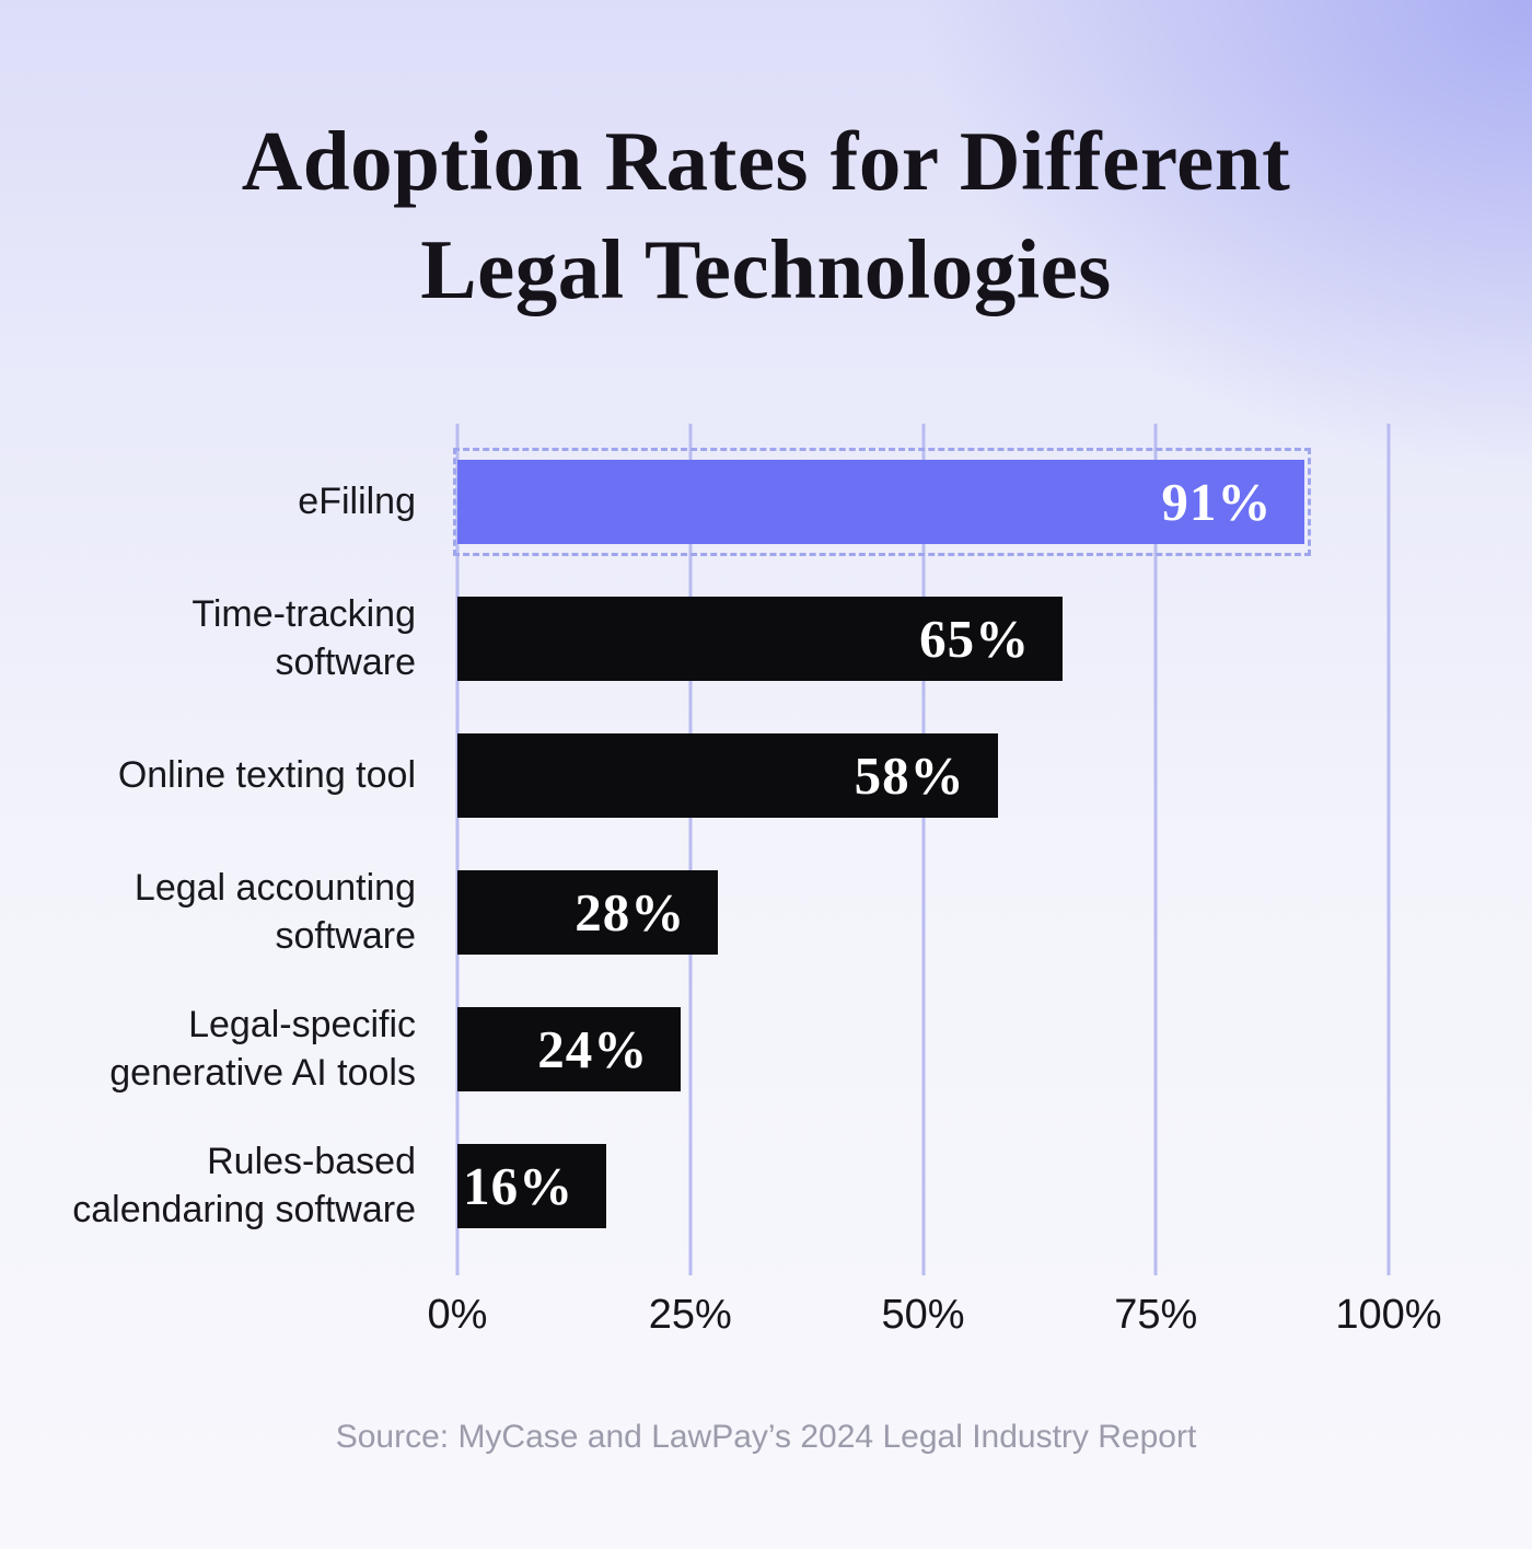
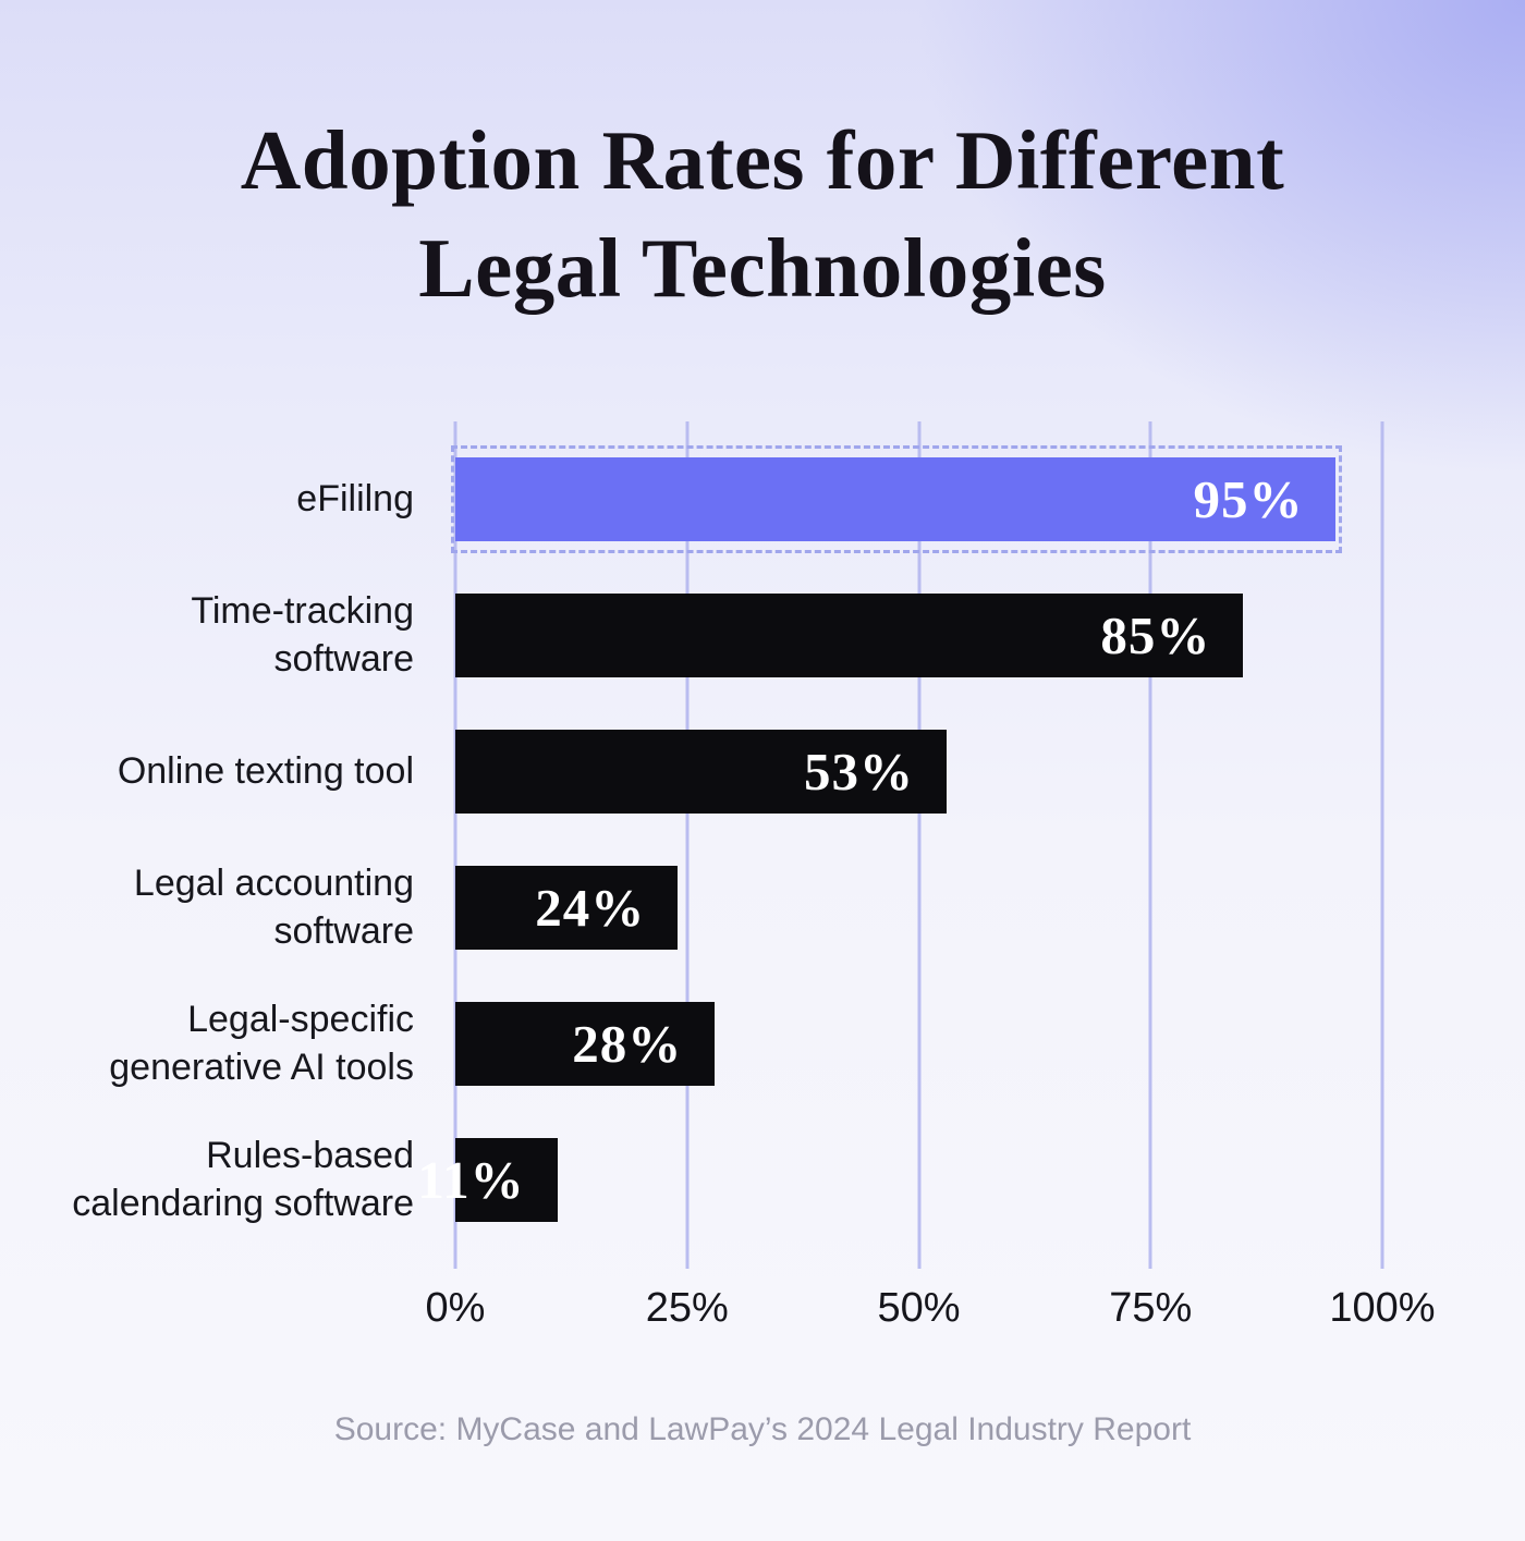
eFililng: 91% -> 95%
Time-tracking software: 65% -> 85%
Online texting tool: 58% -> 53%
Legal accounting software: 28% -> 24%
Legal-specific generative AI tools: 24% -> 28%
Rules-based calendaring software: 16% -> 11%
